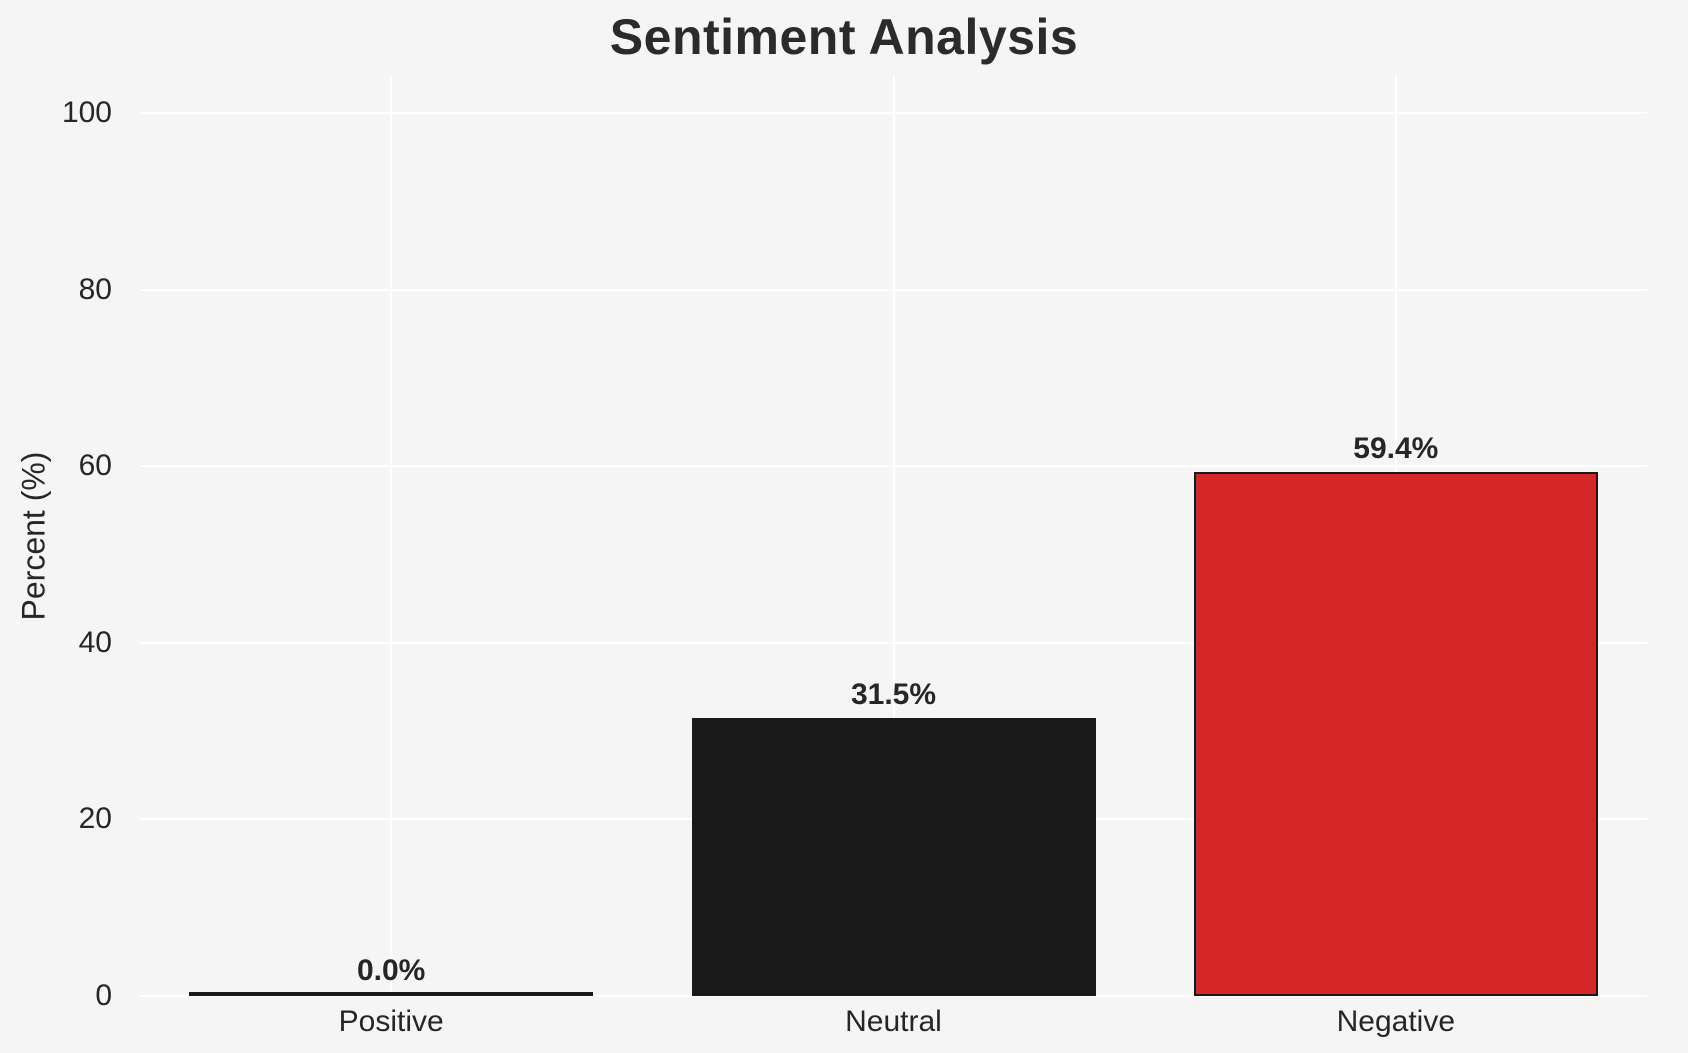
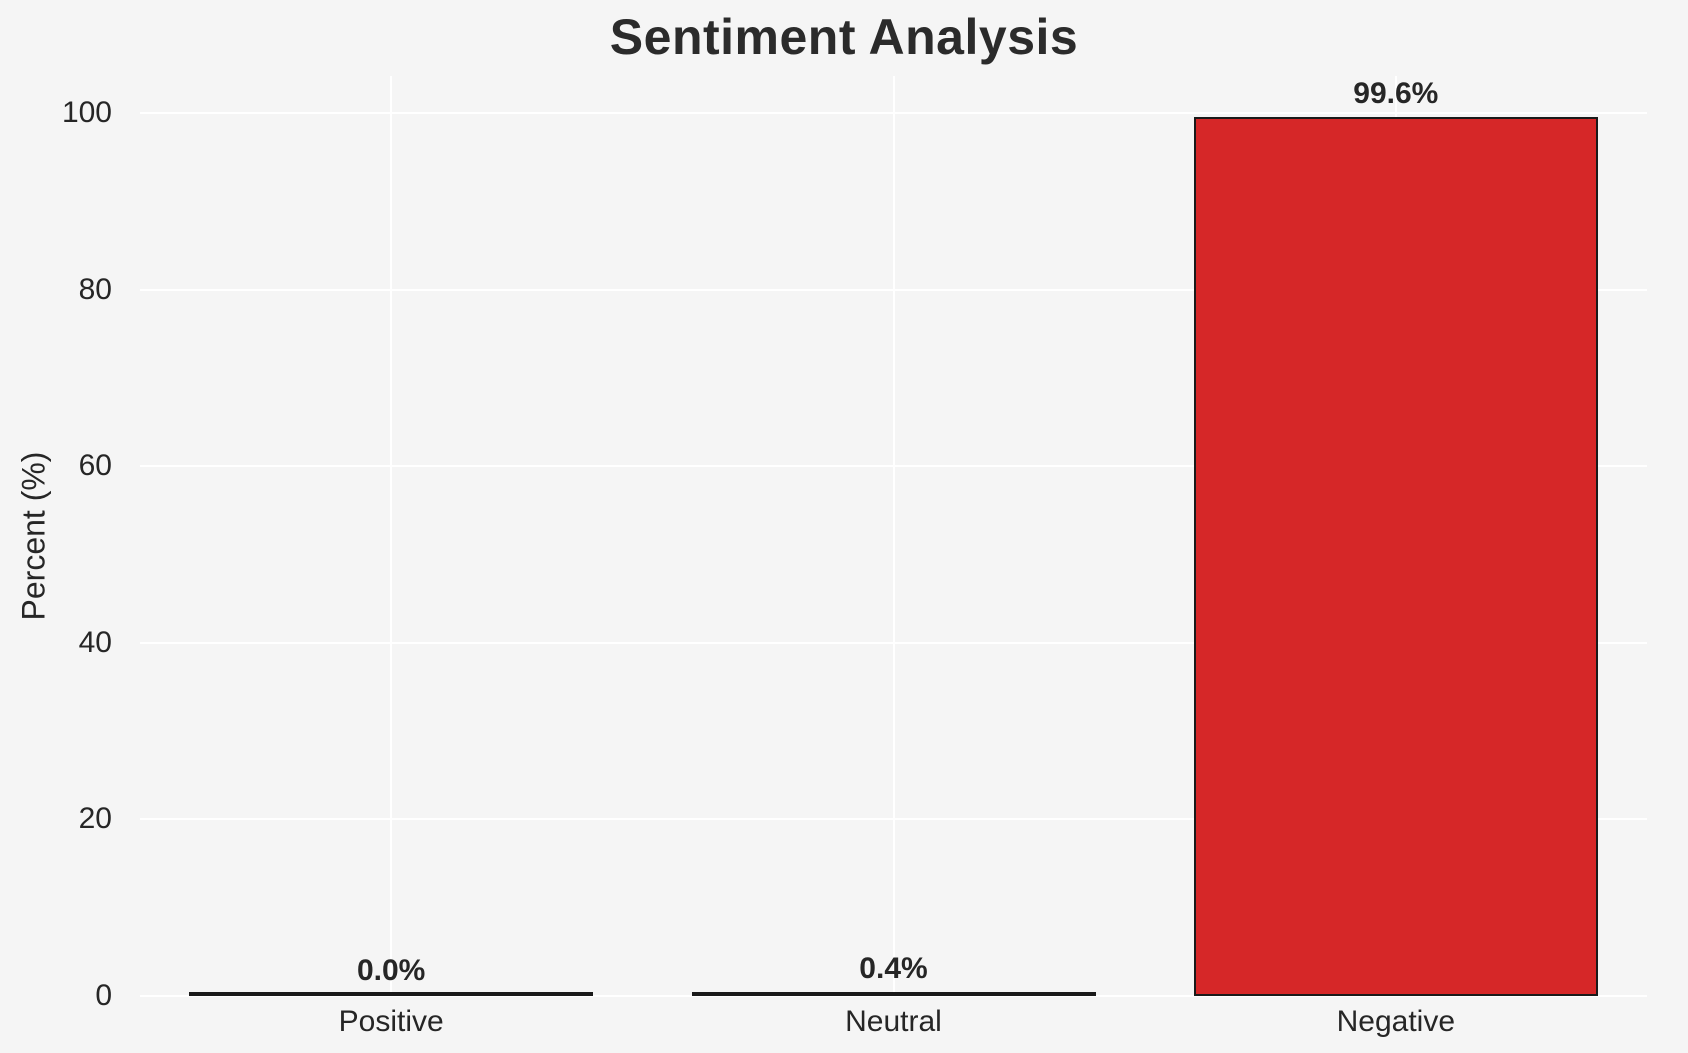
Neutral: 31.5% -> 0.4%
Negative: 59.4% -> 99.6%
